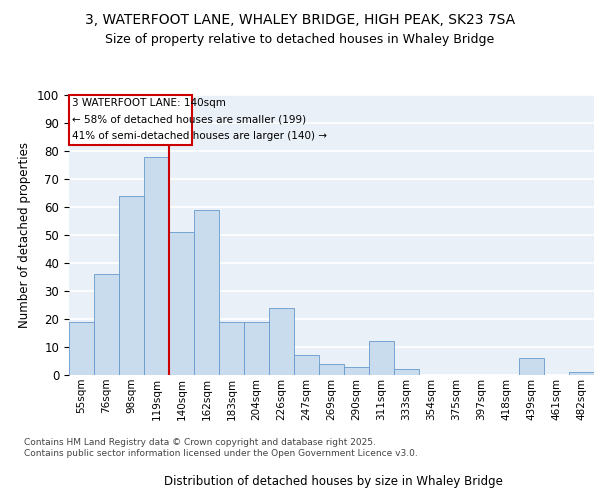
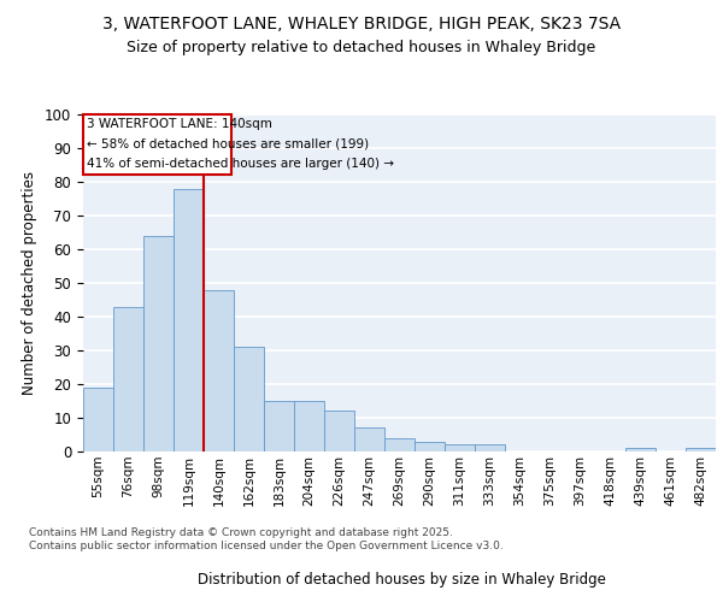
76sqm: 36 -> 43
140sqm: 51 -> 48
162sqm: 59 -> 31
183sqm: 19 -> 15
204sqm: 19 -> 15
226sqm: 24 -> 12
311sqm: 12 -> 2
439sqm: 6 -> 1
